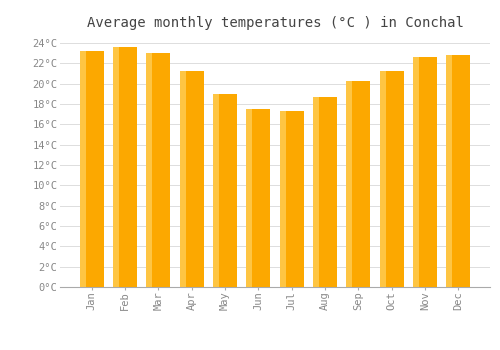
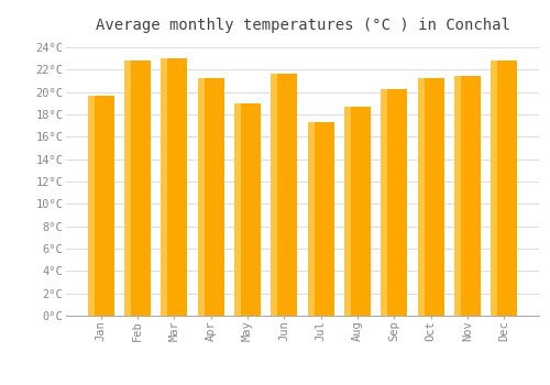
Jan: 23.2°C -> 19.7°C
Feb: 23.6°C -> 22.8°C
Jun: 17.5°C -> 21.7°C
Nov: 22.6°C -> 21.5°C
